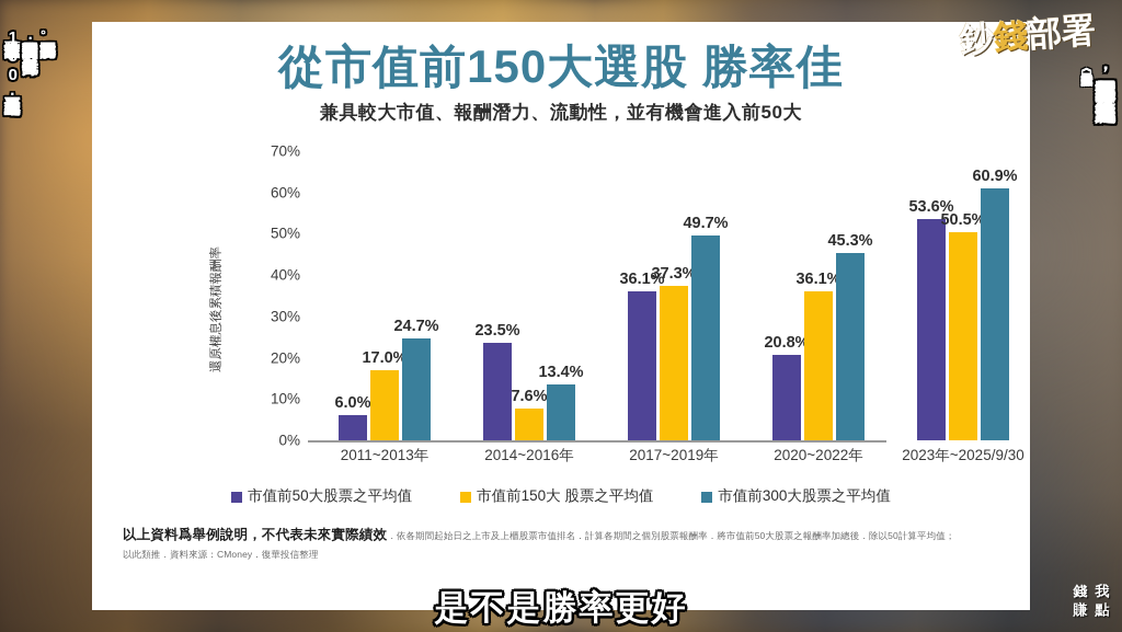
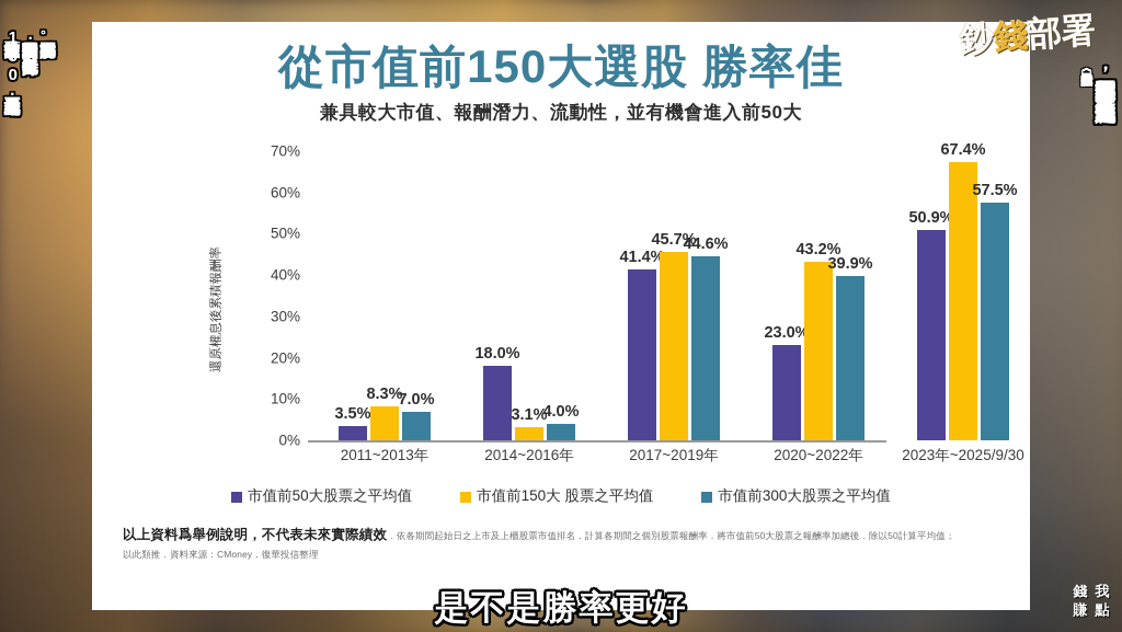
市值前50大股票之平均值/2011~2013年: 6.0% -> 3.5%
市值前150大 股票之平均值/2011~2013年: 17.0% -> 8.3%
市值前300大股票之平均值/2011~2013年: 24.7% -> 7.0%
市值前50大股票之平均值/2014~2016年: 23.5% -> 18.0%
市值前150大 股票之平均值/2014~2016年: 7.6% -> 3.1%
市值前300大股票之平均值/2014~2016年: 13.4% -> 4.0%
市值前50大股票之平均值/2017~2019年: 36.1% -> 41.4%
市值前150大 股票之平均值/2017~2019年: 37.3% -> 45.7%
市值前300大股票之平均值/2017~2019年: 49.7% -> 44.6%
市值前50大股票之平均值/2020~2022年: 20.8% -> 23.0%
市值前150大 股票之平均值/2020~2022年: 36.1% -> 43.2%
市值前300大股票之平均值/2020~2022年: 45.3% -> 39.9%
市值前50大股票之平均值/2023年~2025/9/30: 53.6% -> 50.9%
市值前150大 股票之平均值/2023年~2025/9/30: 50.5% -> 67.4%
市值前300大股票之平均值/2023年~2025/9/30: 60.9% -> 57.5%
